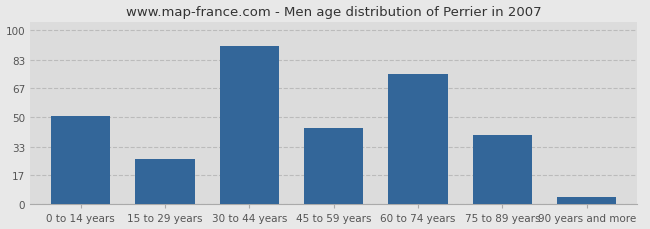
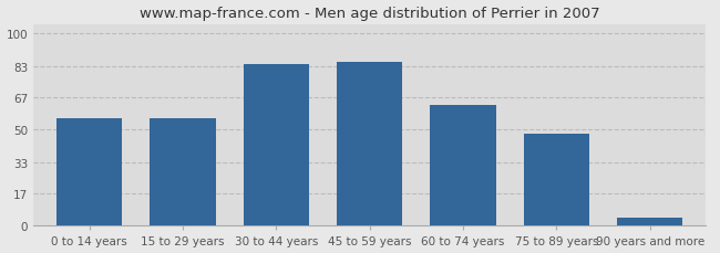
0 to 14 years: 51 -> 56
15 to 29 years: 26 -> 56
30 to 44 years: 91 -> 84
45 to 59 years: 44 -> 85
60 to 74 years: 75 -> 63
75 to 89 years: 40 -> 48
